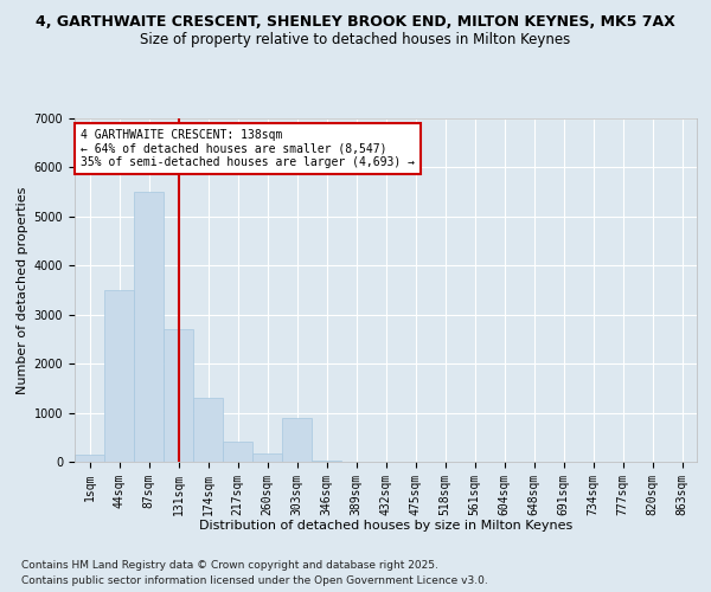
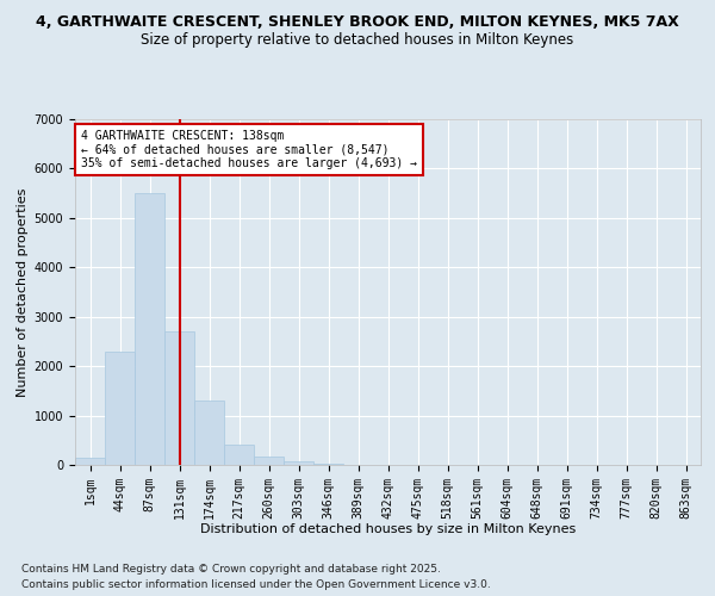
44sqm: 3500 -> 2300
303sqm: 900 -> 80
